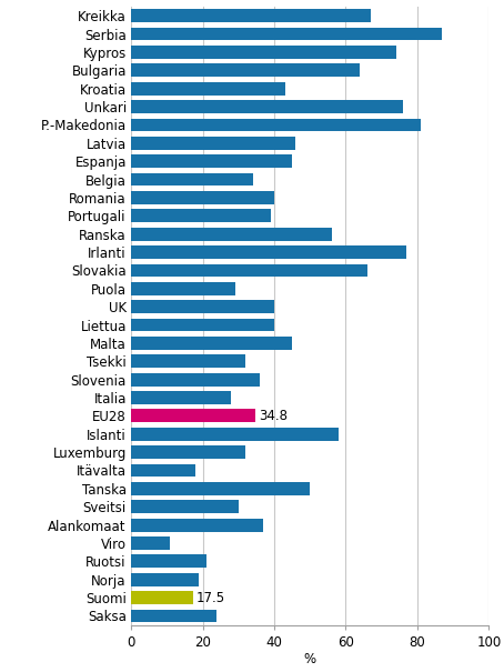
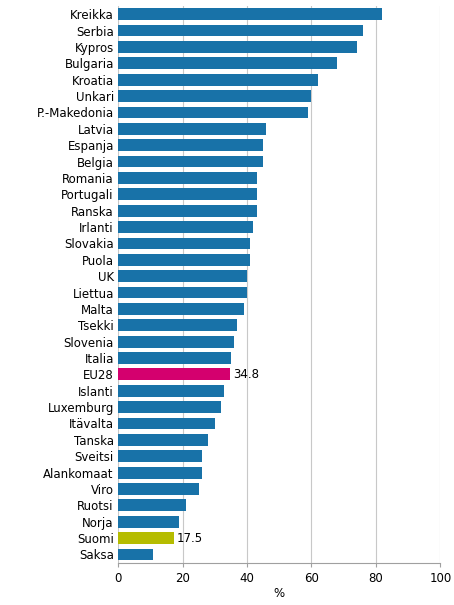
Kreikka: 67.0 -> 82.0
Serbia: 87.0 -> 76.0
Bulgaria: 64.0 -> 68.0
Kroatia: 43.0 -> 62.0
Unkari: 76.0 -> 60.0
P.-Makedonia: 81.0 -> 59.0
Belgia: 34.0 -> 45.0
Romania: 40.0 -> 43.0
Portugali: 39.0 -> 43.0
Ranska: 56.0 -> 43.0
Irlanti: 77.0 -> 42.0
Slovakia: 66.0 -> 41.0
Puola: 29.0 -> 41.0
Malta: 45.0 -> 39.0
Tsekki: 32.0 -> 37.0
Italia: 28.0 -> 35.0
Islanti: 58.0 -> 33.0
Itävalta: 18.0 -> 30.0
Tanska: 50.0 -> 28.0
Sveitsi: 30.0 -> 26.0
Alankomaat: 37.0 -> 26.0
Viro: 11.0 -> 25.0
Saksa: 24.0 -> 11.0
